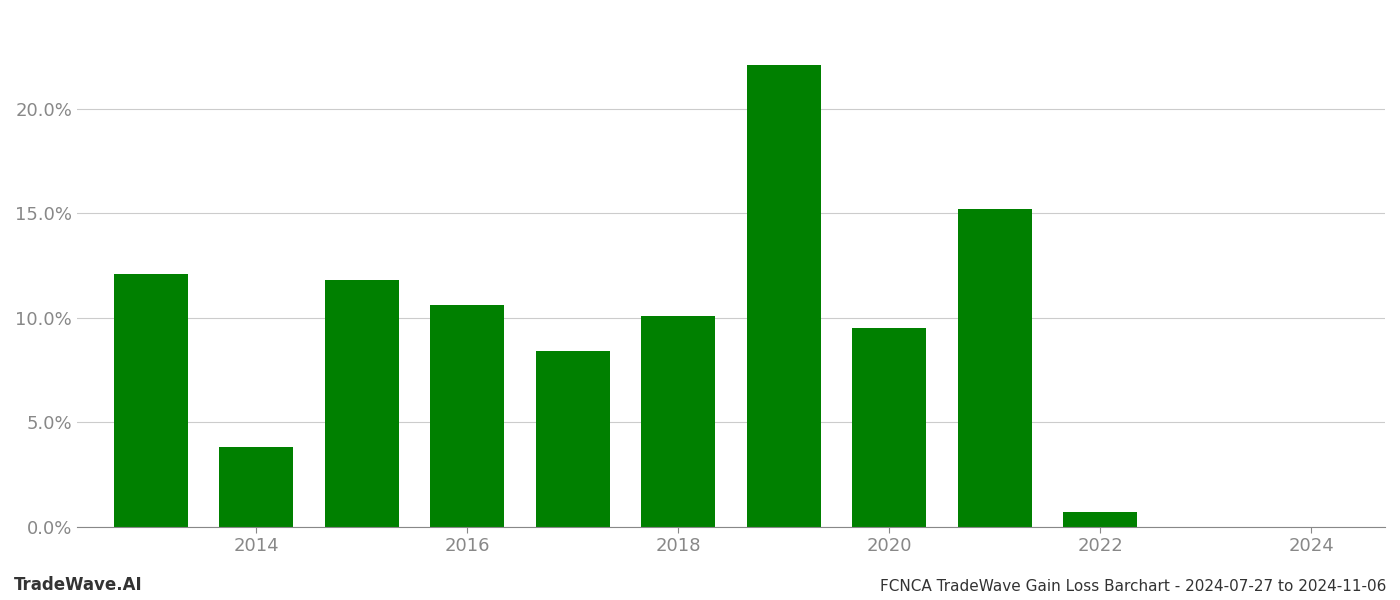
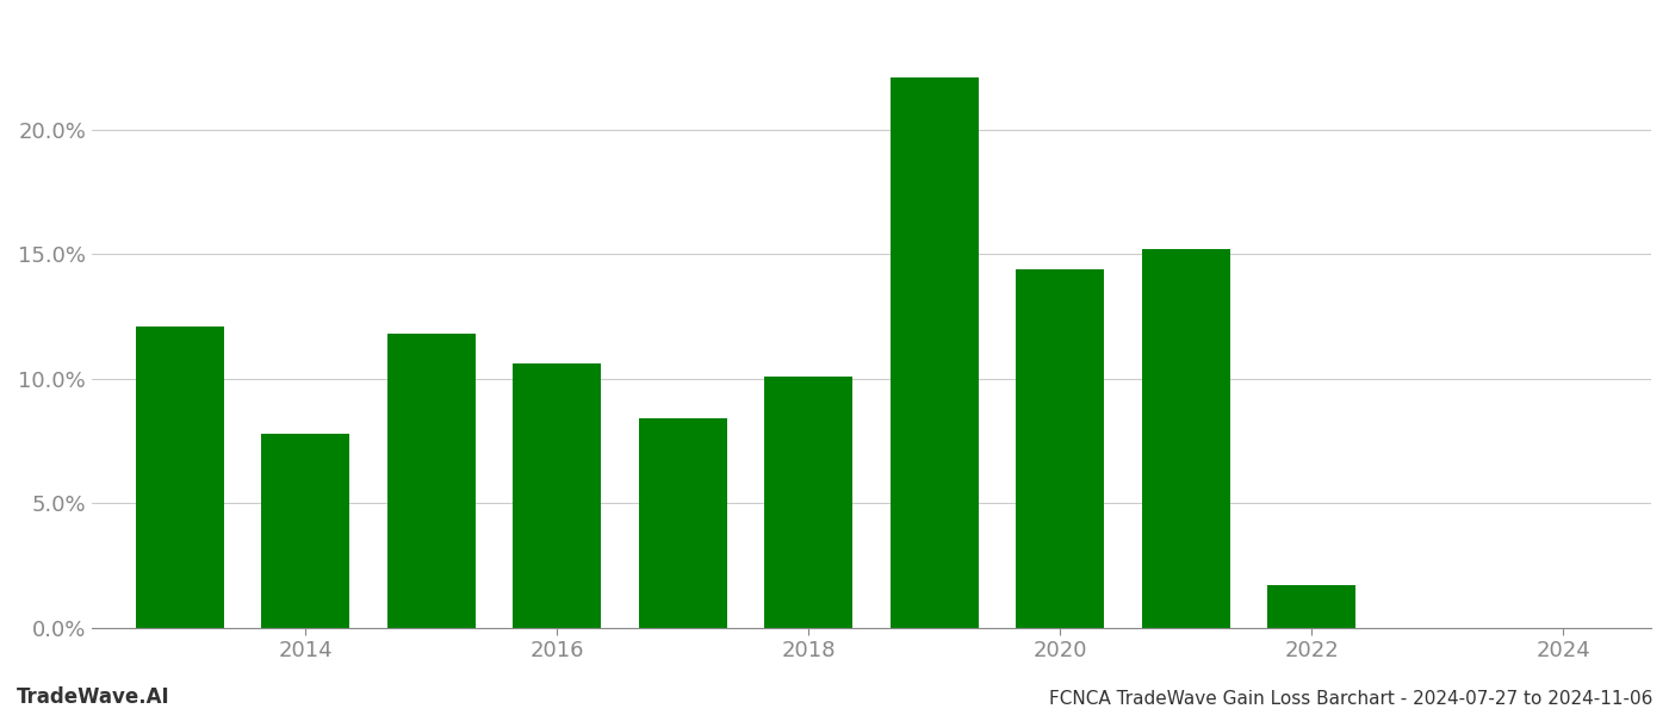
2014: 3.8% -> 7.8%
2020: 9.5% -> 14.4%
2022: 0.7% -> 1.7%
